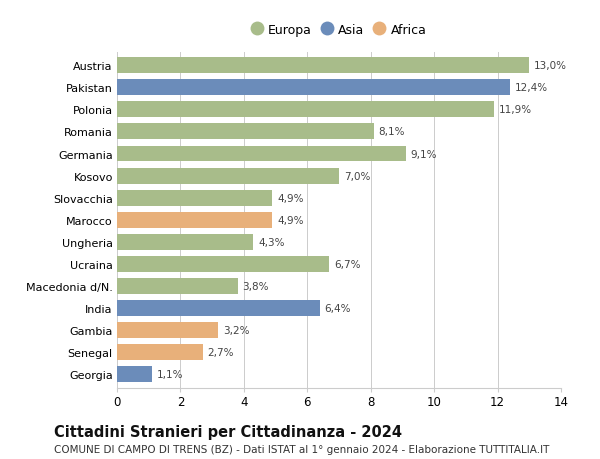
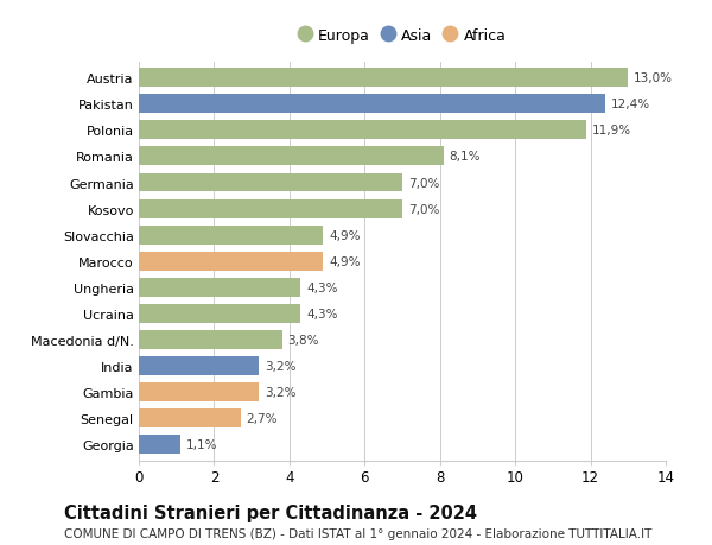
Germania: 9,1% -> 7,0%
Ucraina: 6,7% -> 4,3%
India: 6,4% -> 3,2%
